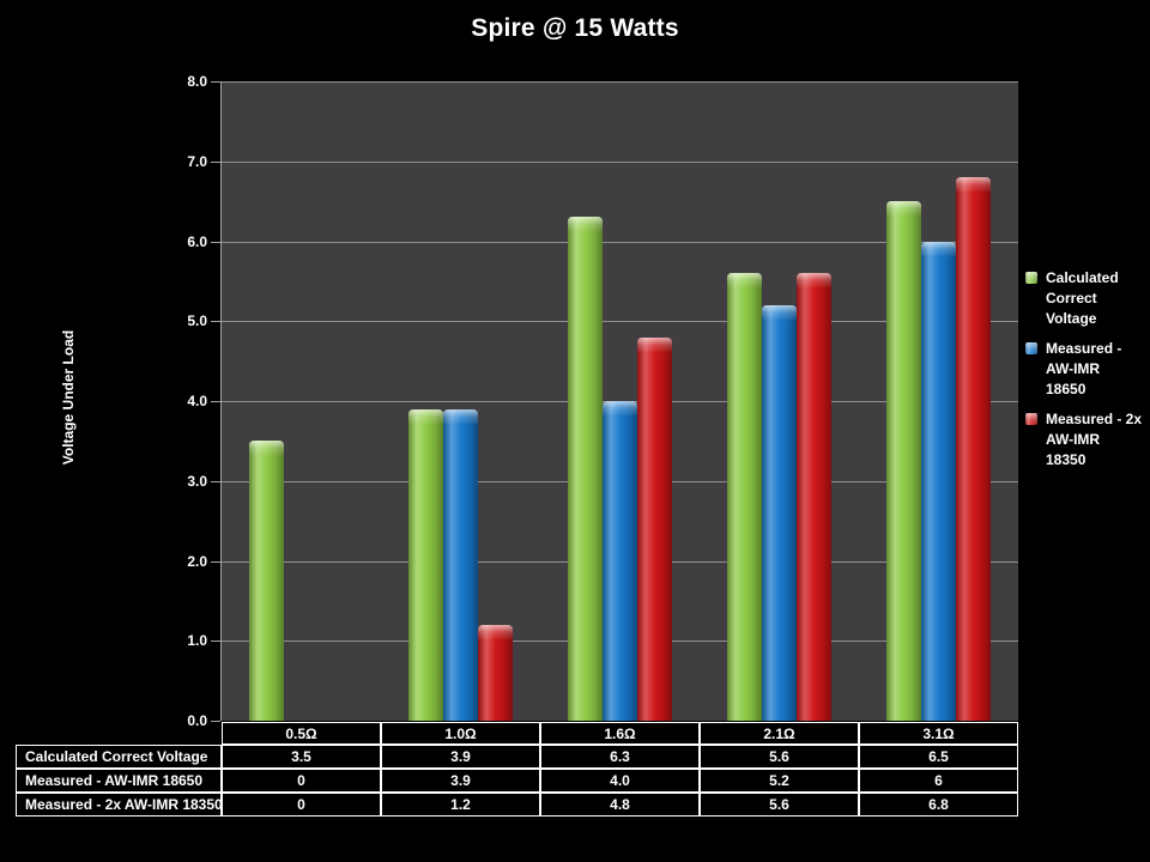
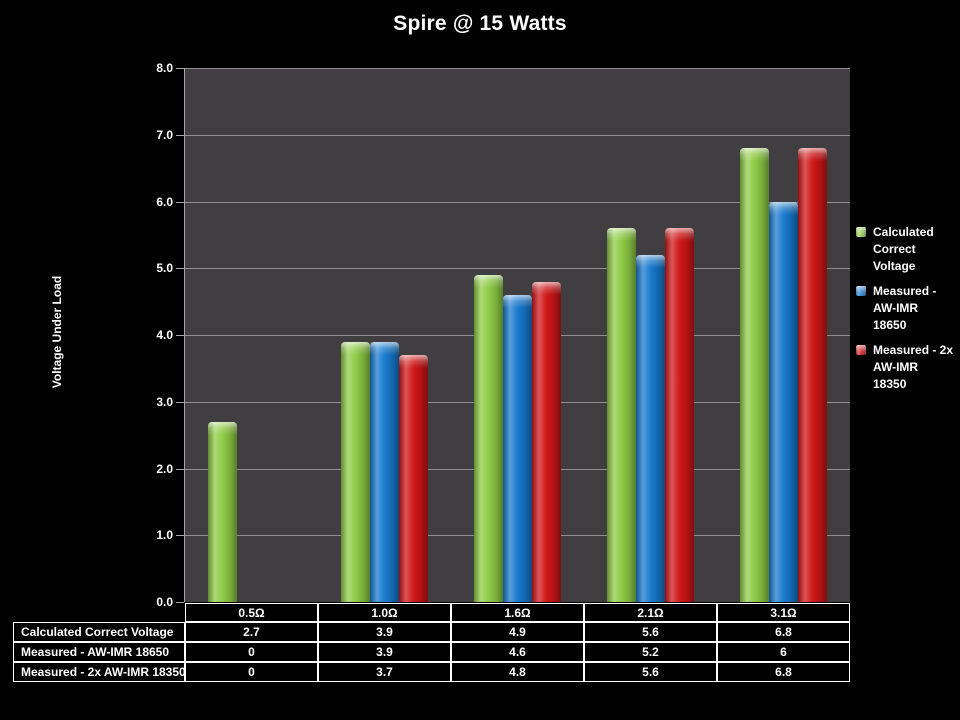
Calculated Correct Voltage/0.5Ω: 3.5 -> 2.7
Measured - 2x AW-IMR 18350/1.0Ω: 1.2 -> 3.7
Calculated Correct Voltage/1.6Ω: 6.3 -> 4.9
Measured - AW-IMR 18650/1.6Ω: 4.0 -> 4.6
Calculated Correct Voltage/3.1Ω: 6.5 -> 6.8
